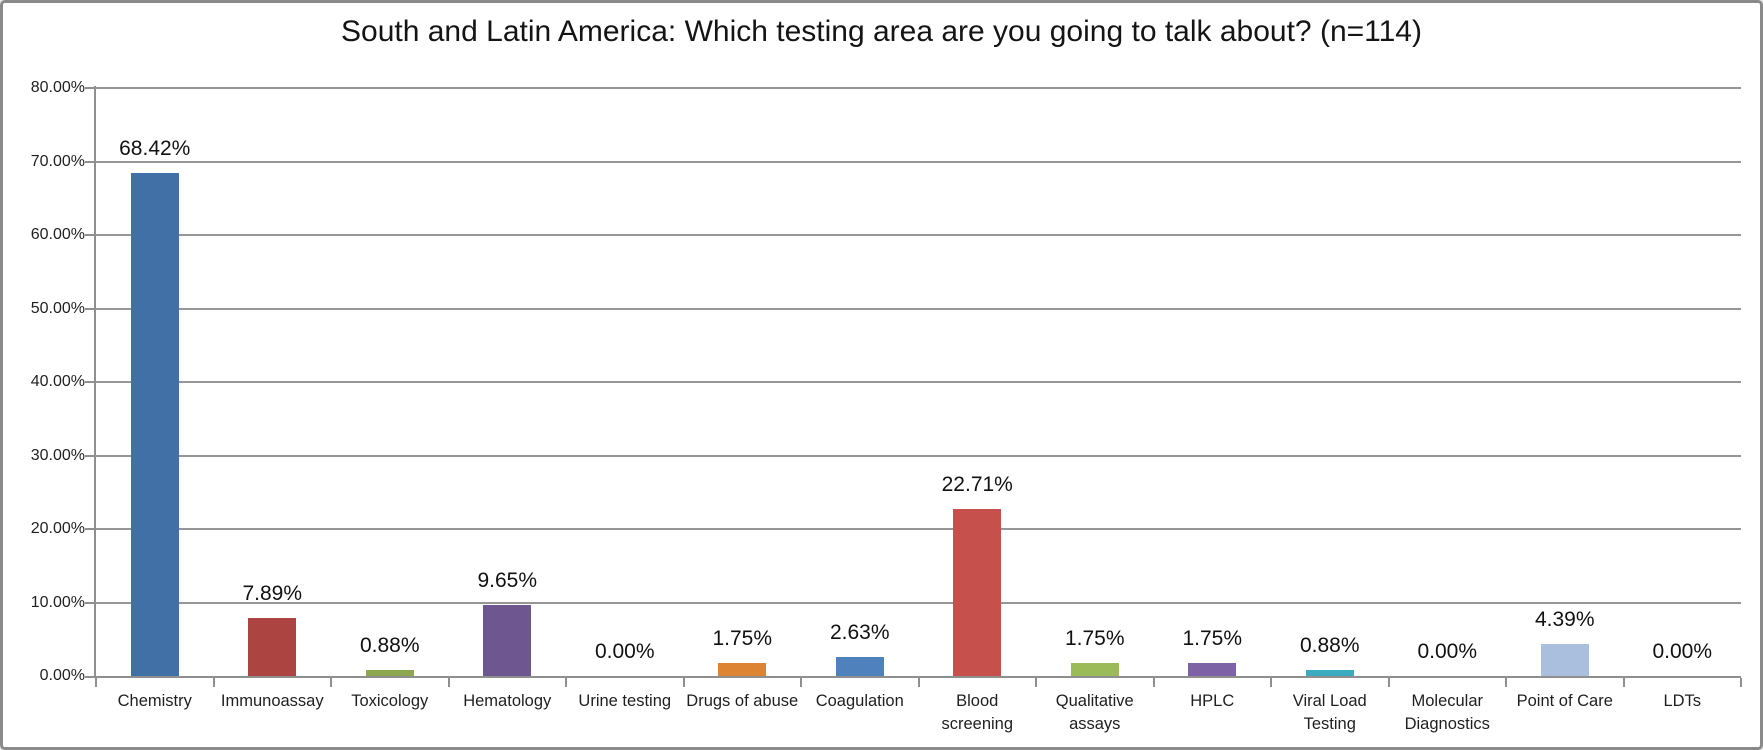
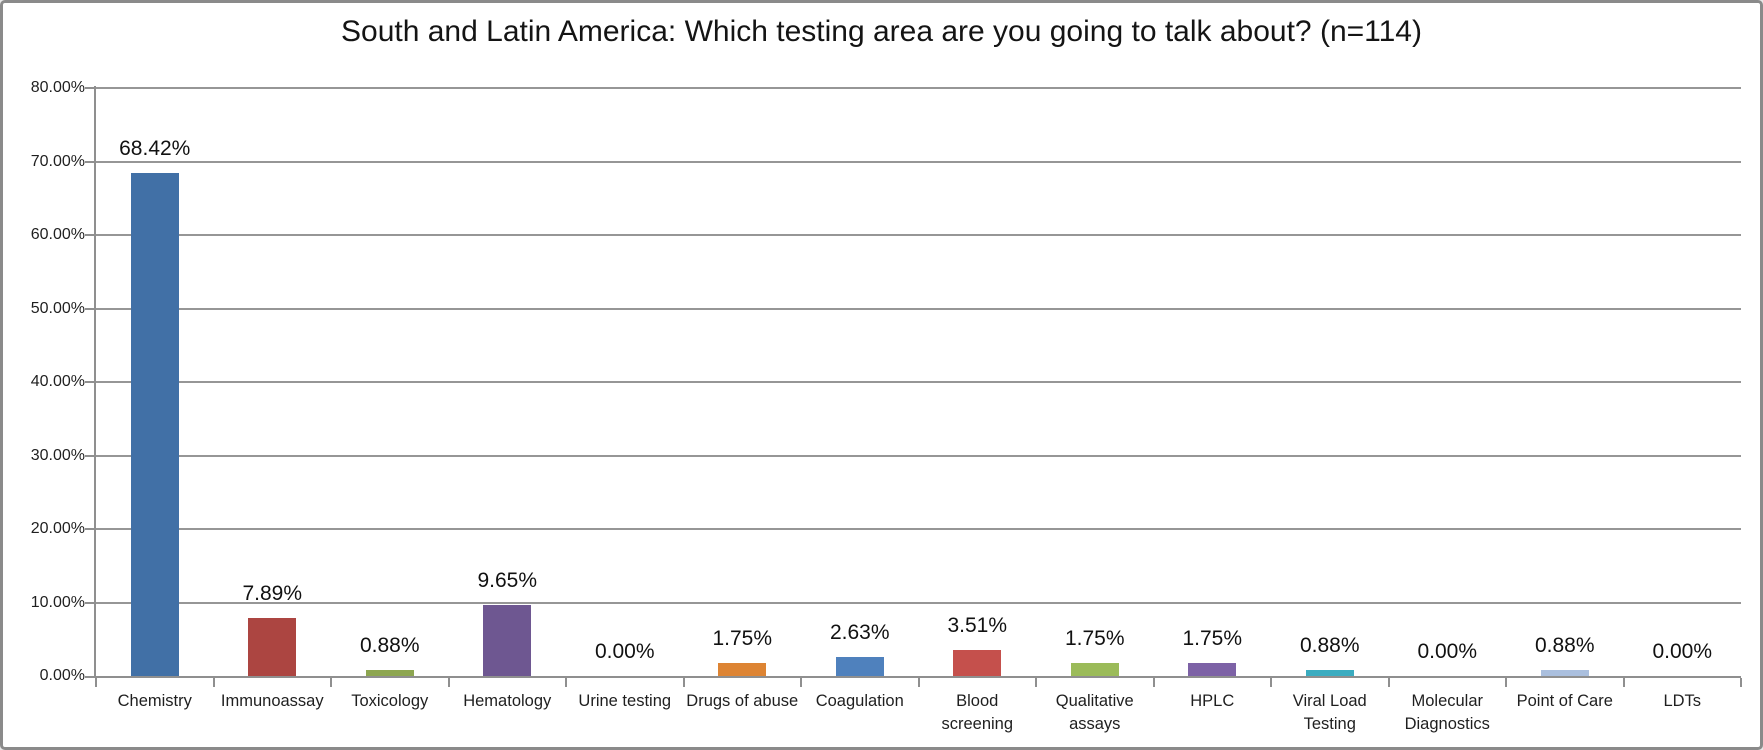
Blood screening: 22.71% -> 3.51%
Point of Care: 4.39% -> 0.88%
